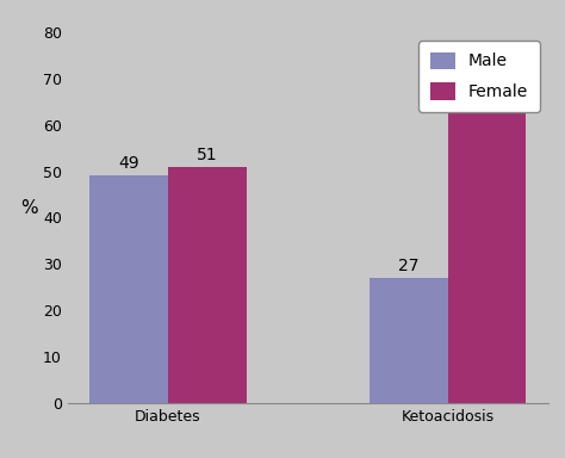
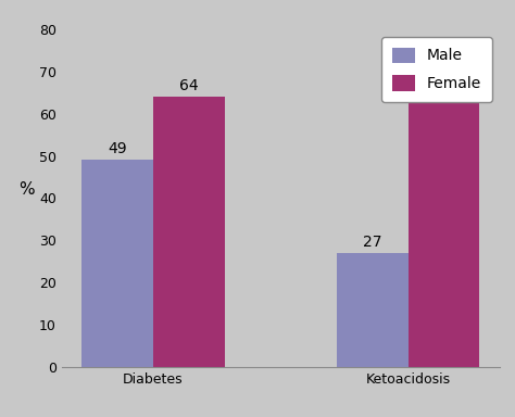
Female/Diabetes: 51 -> 64
